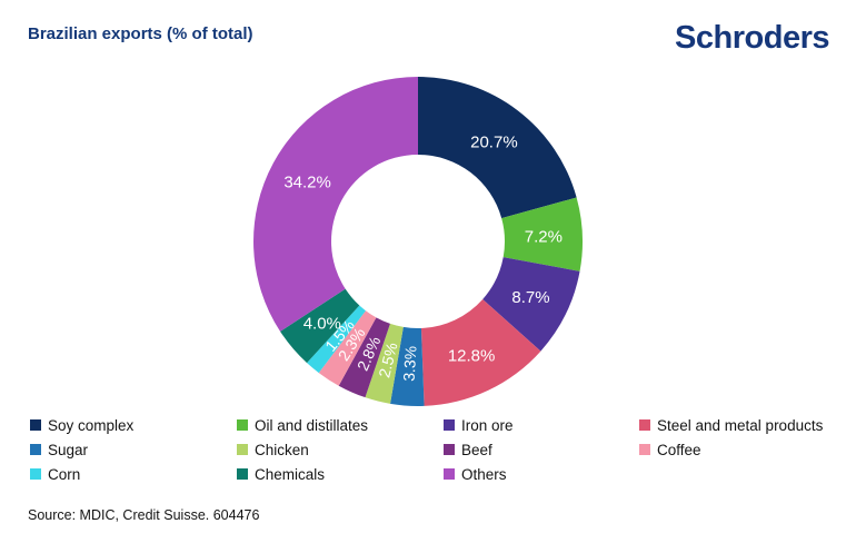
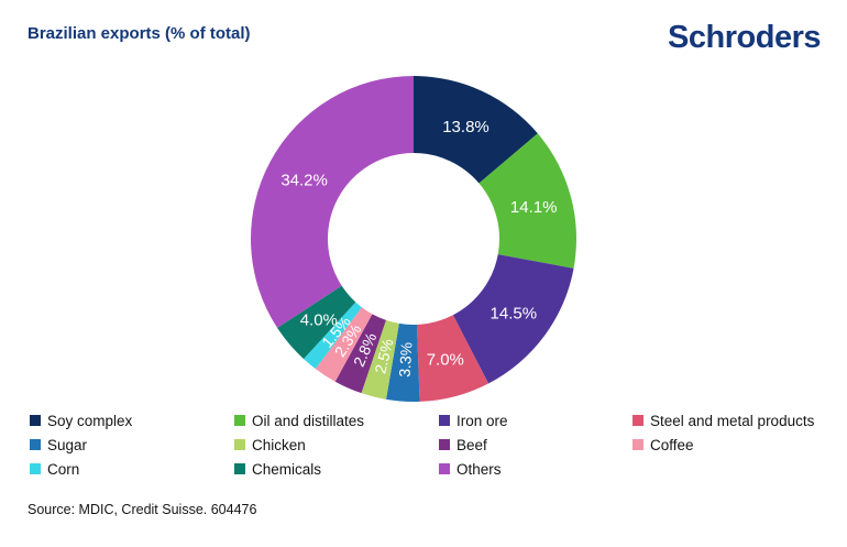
Soy complex: 20.7% -> 13.8%
Oil and distillates: 7.2% -> 14.1%
Iron ore: 8.7% -> 14.5%
Steel and metal products: 12.8% -> 7.0%
